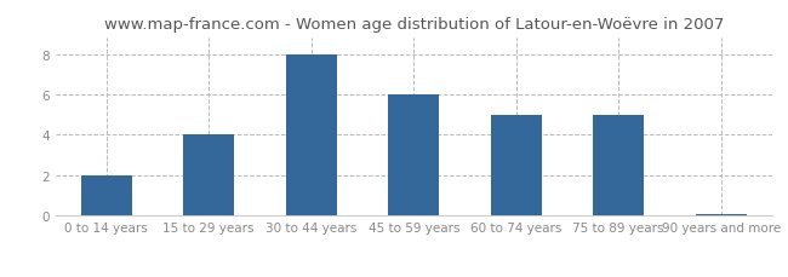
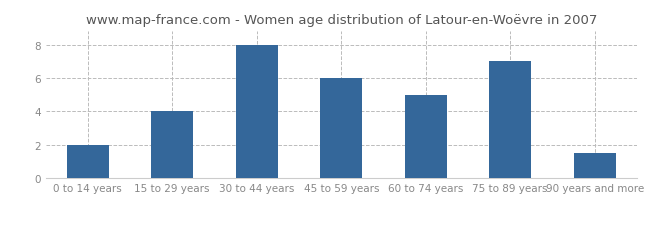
75 to 89 years: 5.0 -> 7.0
90 years and more: 0.1 -> 1.5
